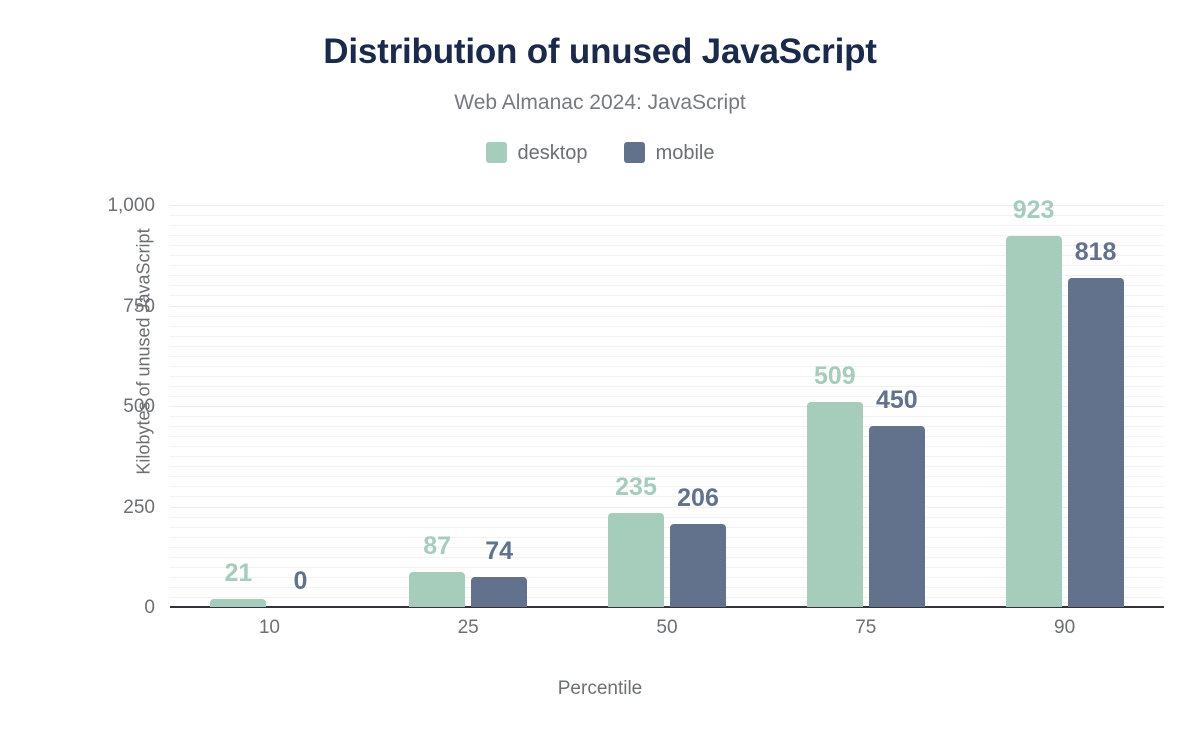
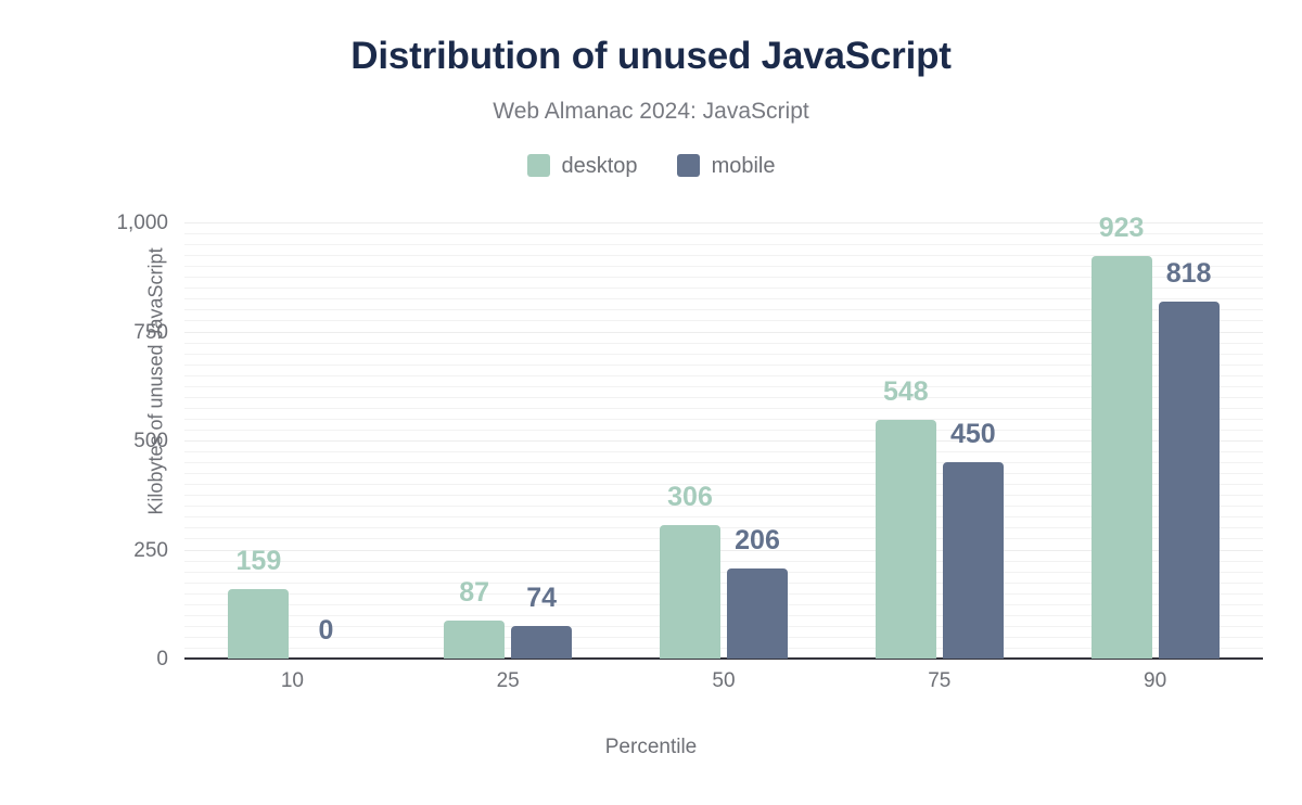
desktop/10: 21 -> 159
desktop/50: 235 -> 306
desktop/75: 509 -> 548
